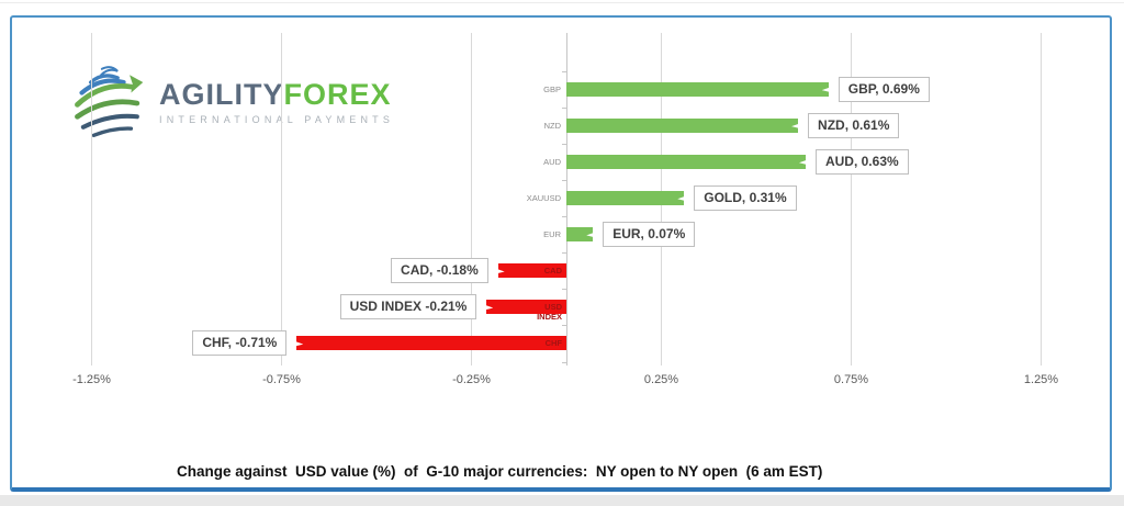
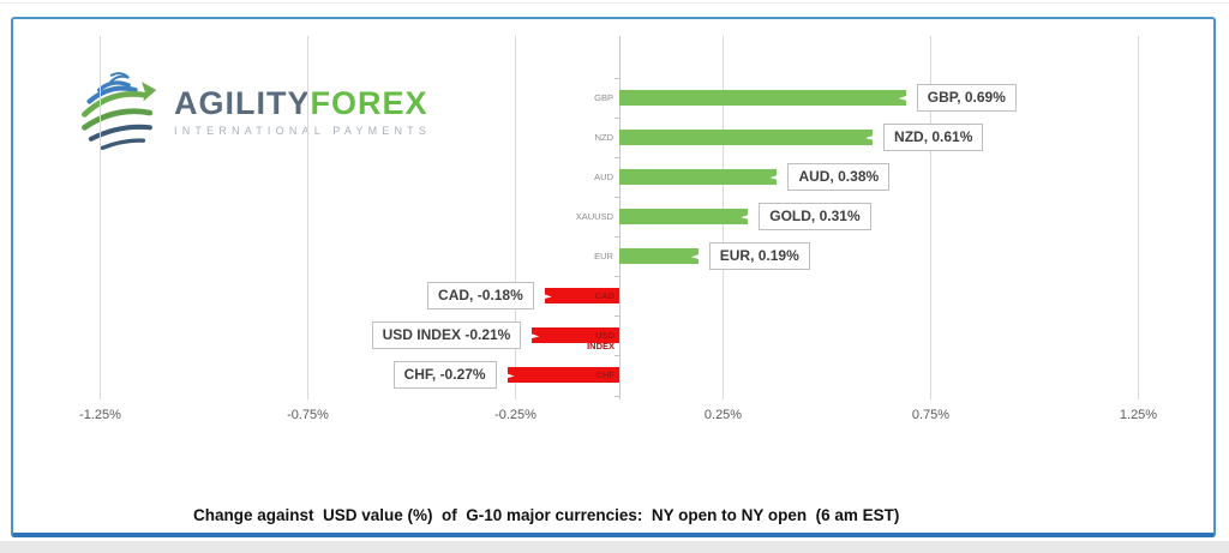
AUD: 0.63% -> 0.38%
EUR: 0.07% -> 0.19%
CHF: -0.71% -> -0.27%
